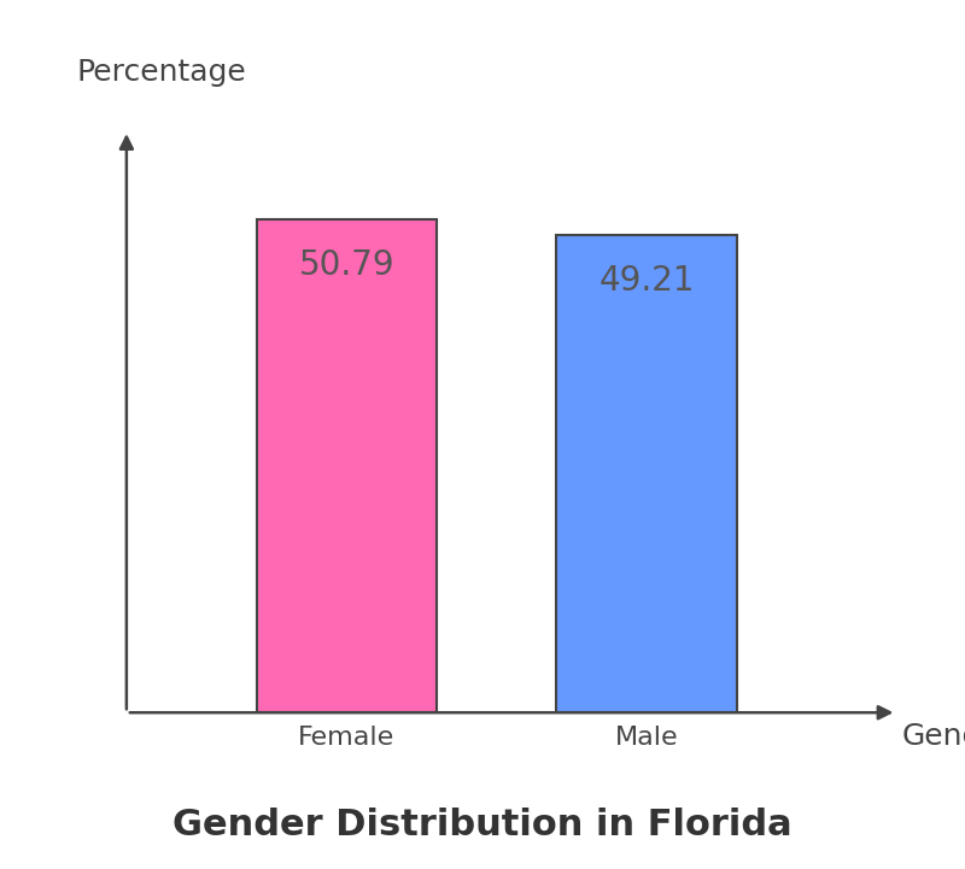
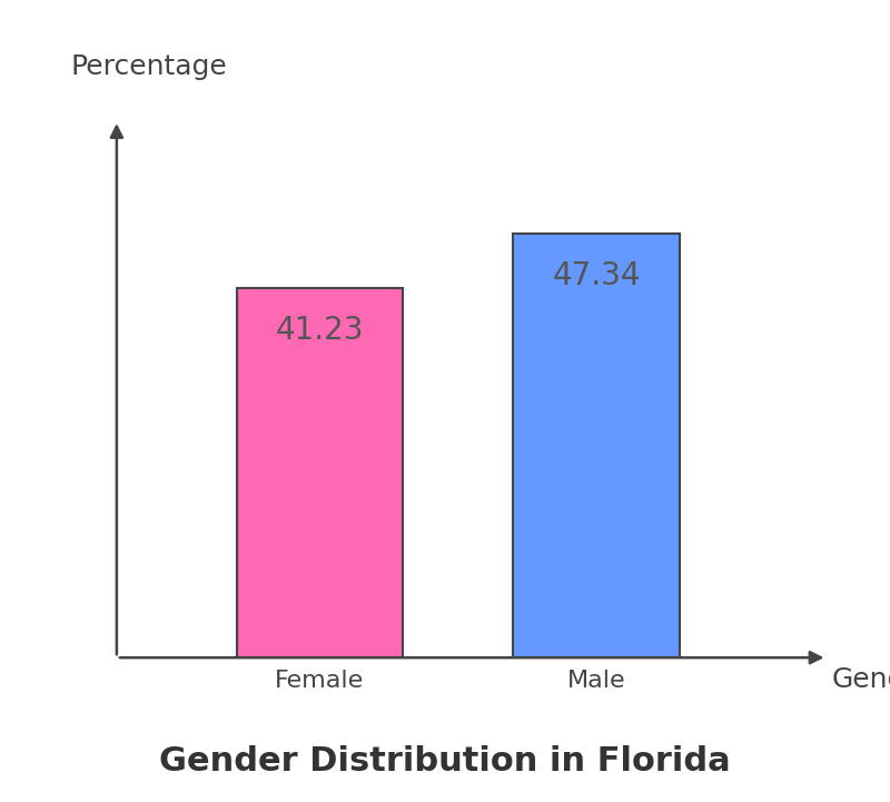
Female: 50.79 -> 41.23
Male: 49.21 -> 47.34
